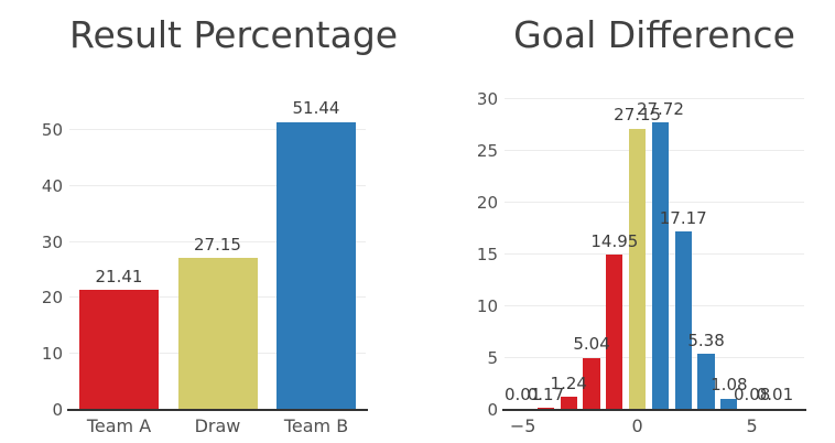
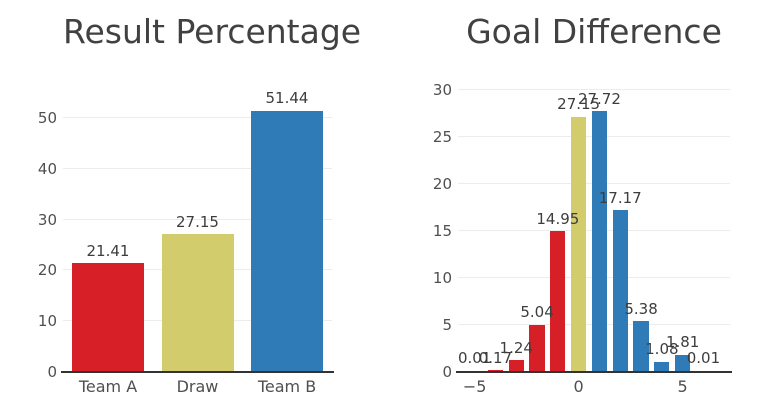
Goal Difference/5: 0.08 -> 1.81
